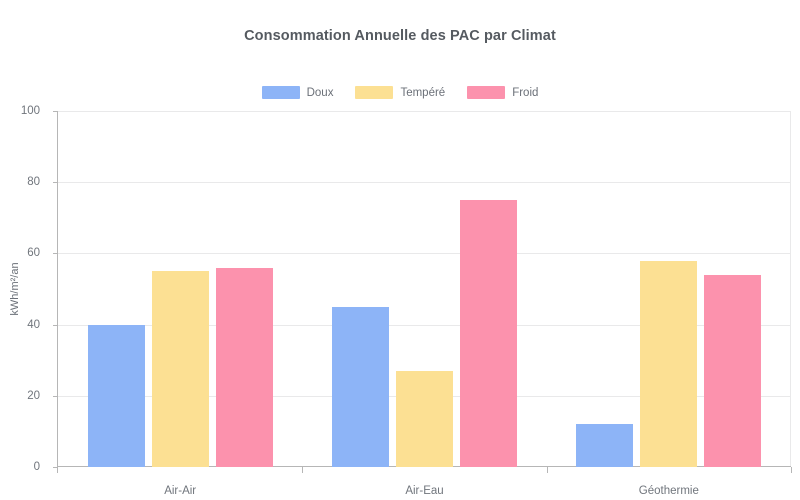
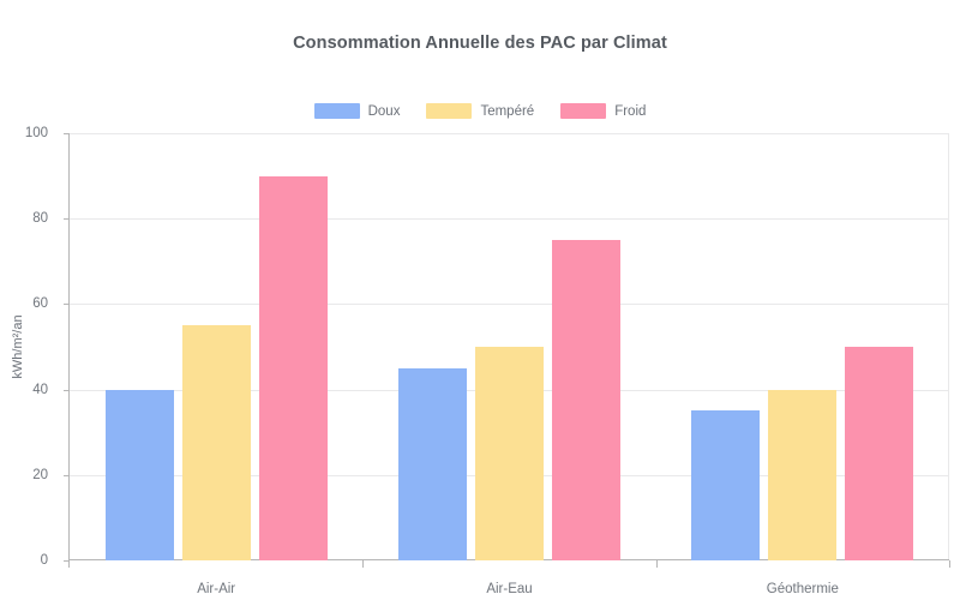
Froid/Air-Air: 56 -> 90
Tempéré/Air-Eau: 27 -> 50
Doux/Géothermie: 12 -> 35
Tempéré/Géothermie: 58 -> 40
Froid/Géothermie: 54 -> 50
